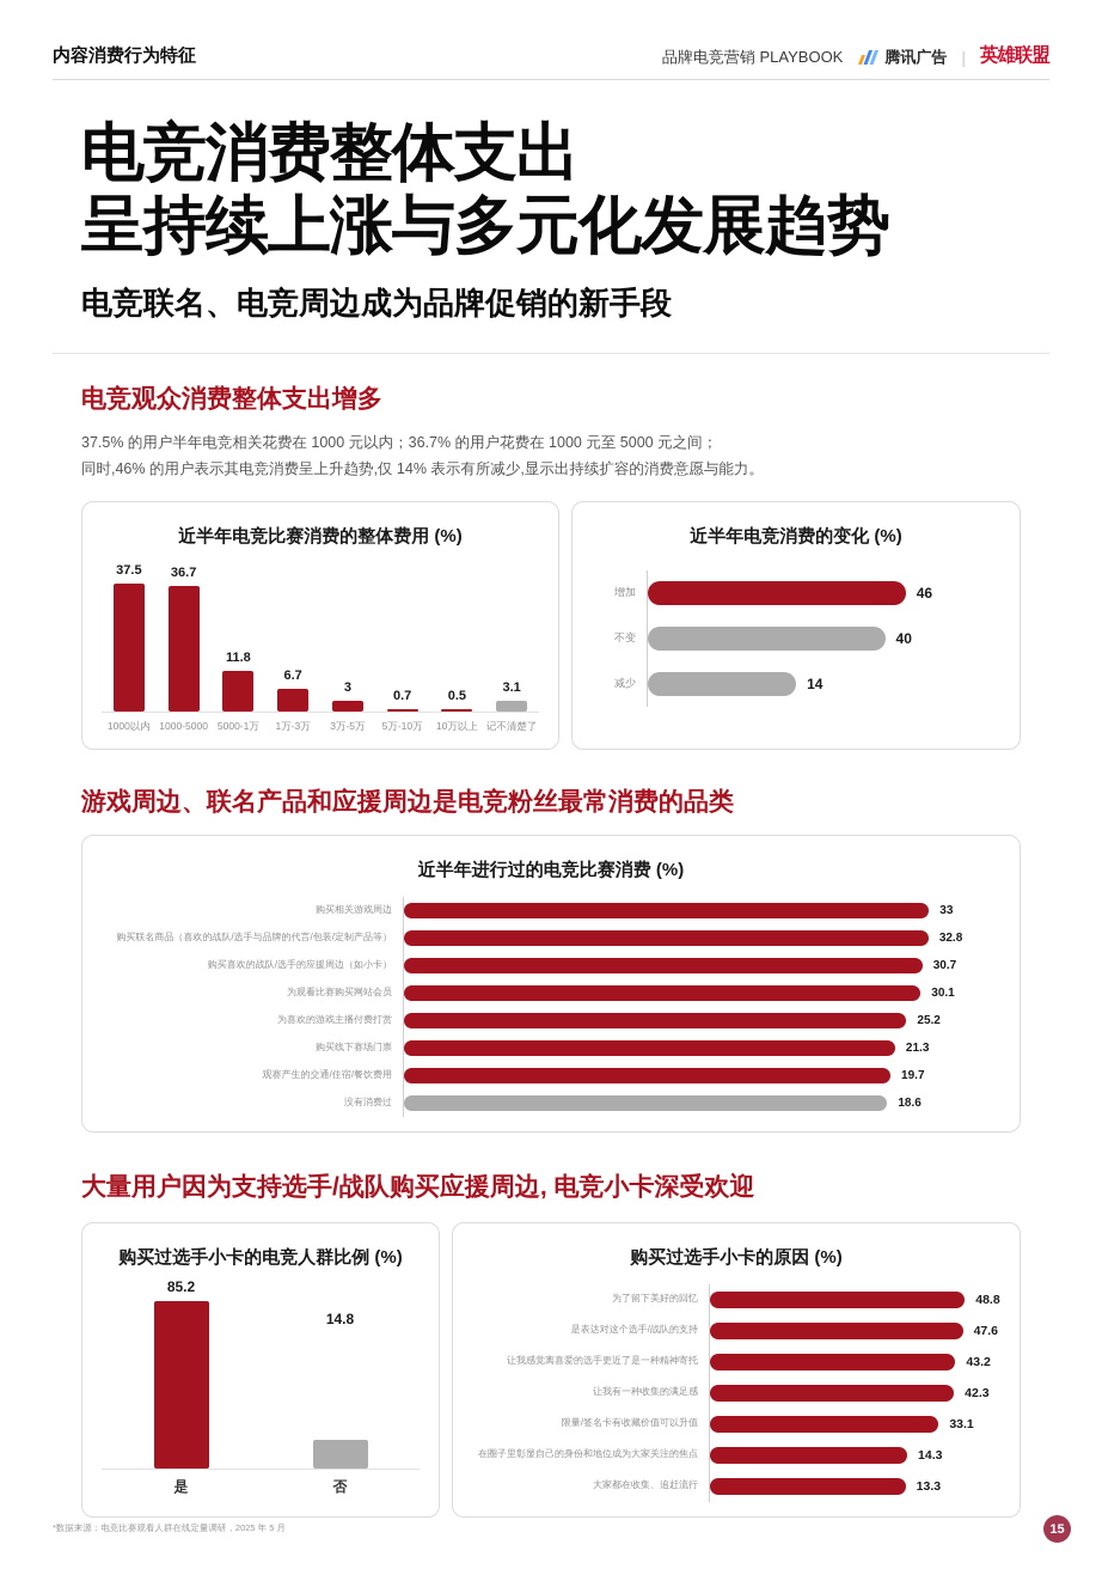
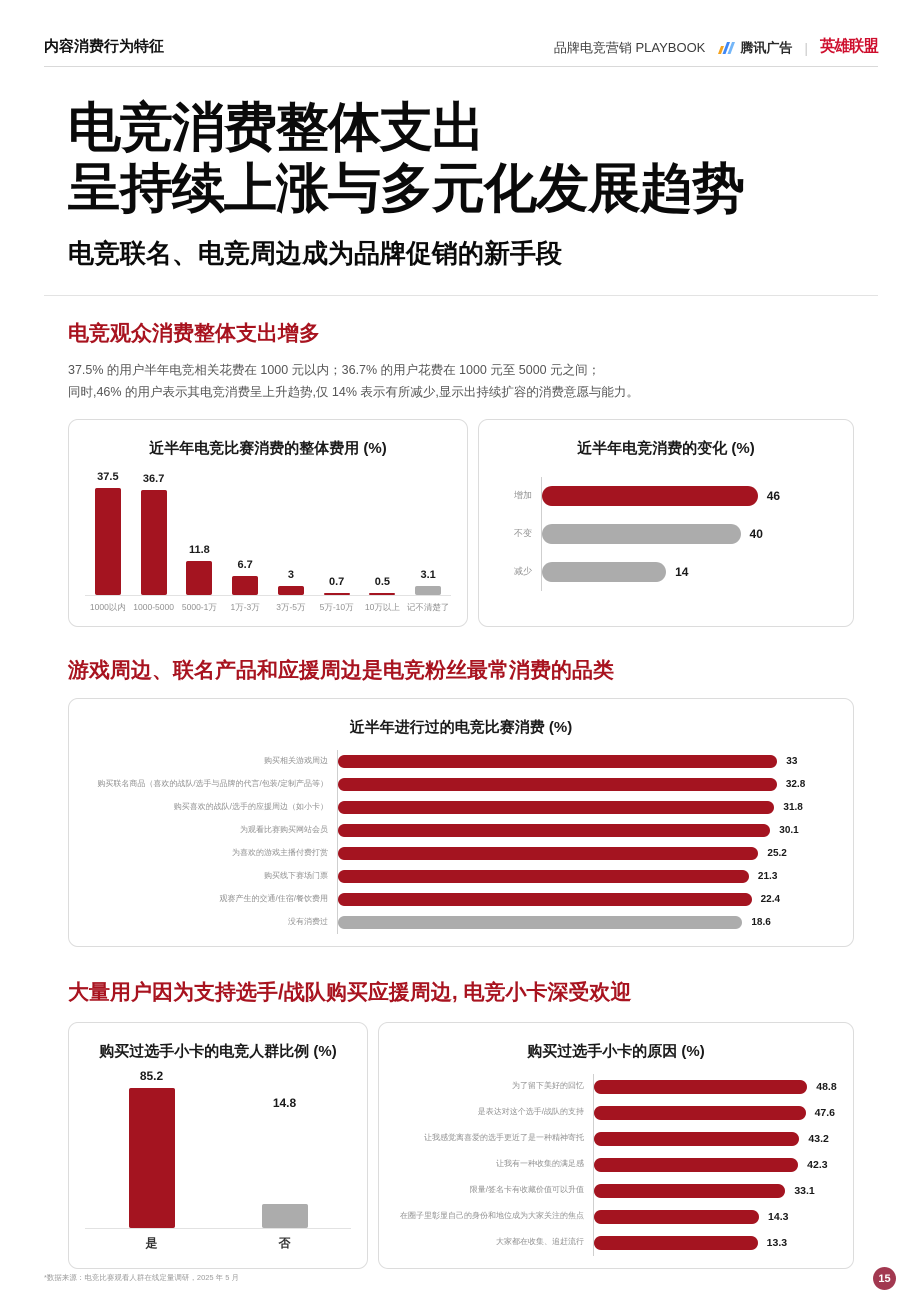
近半年进行过的电竞比赛消费 (%)/购买喜欢的战队/选手的应援周边（如小卡）: 30.7 -> 31.8
近半年进行过的电竞比赛消费 (%)/观赛产生的交通/住宿/餐饮费用: 19.7 -> 22.4
